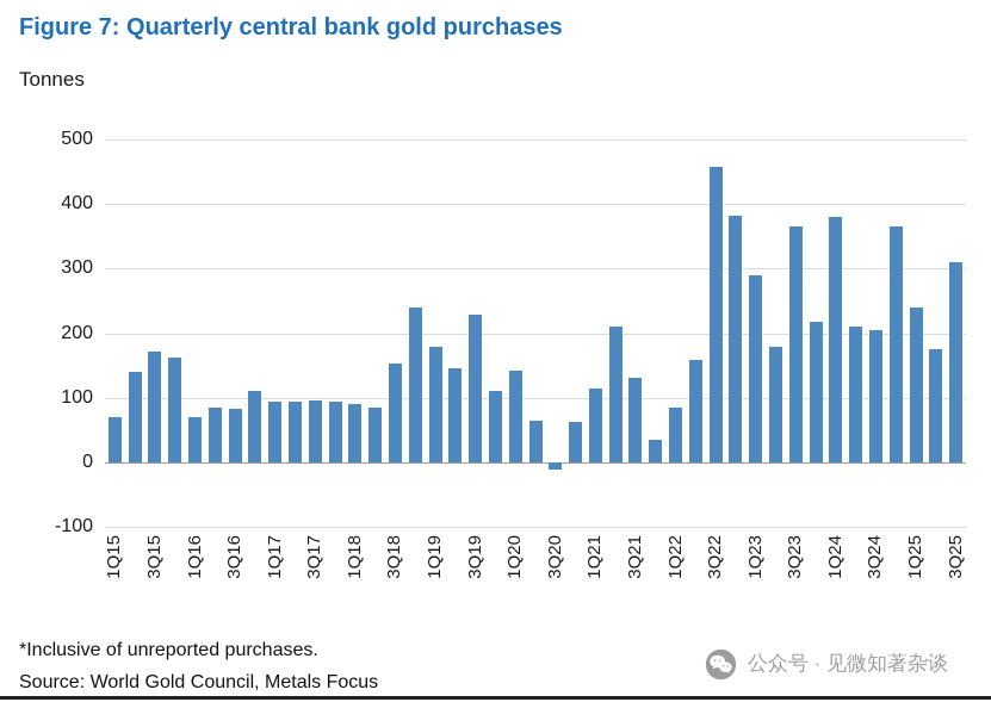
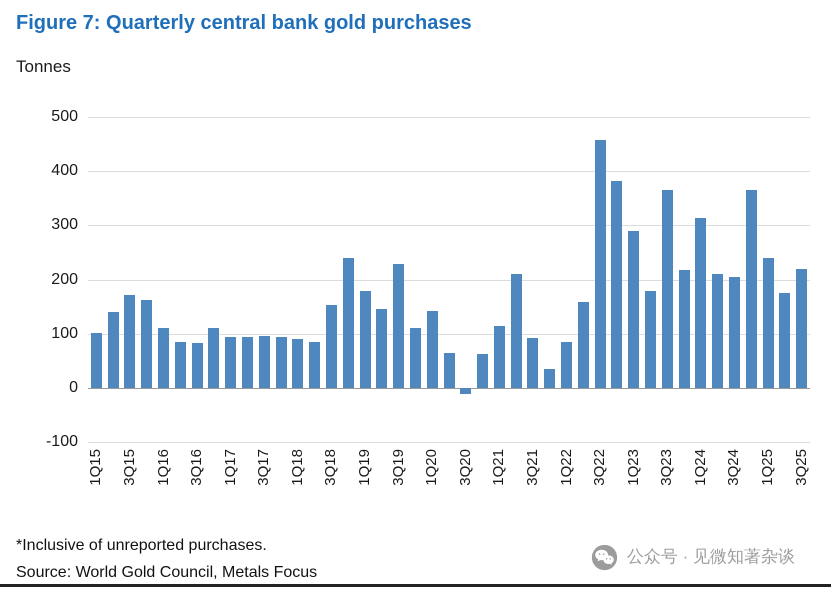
1Q15: 70 -> 100
1Q16: 70 -> 110
3Q21: 130 -> 90
1Q24: 380 -> 310
3Q25: 310 -> 220
